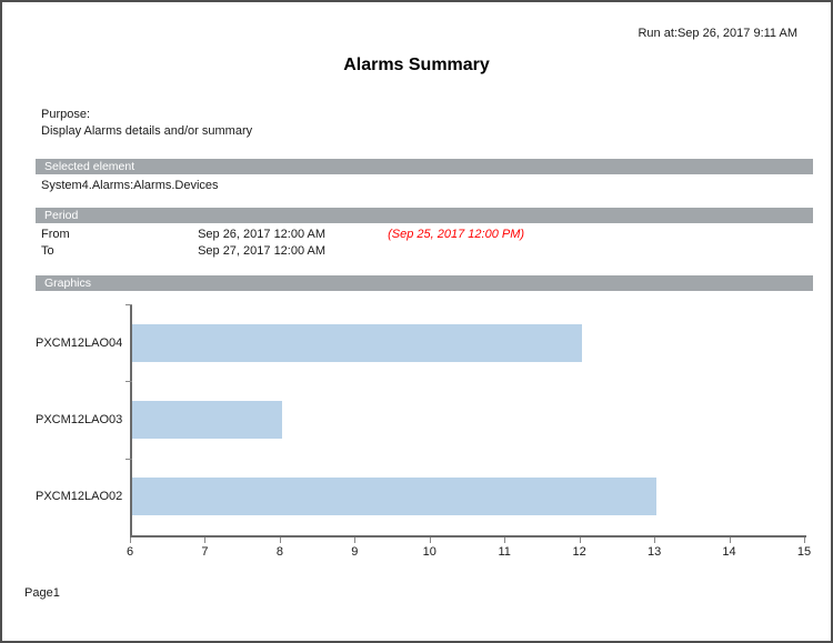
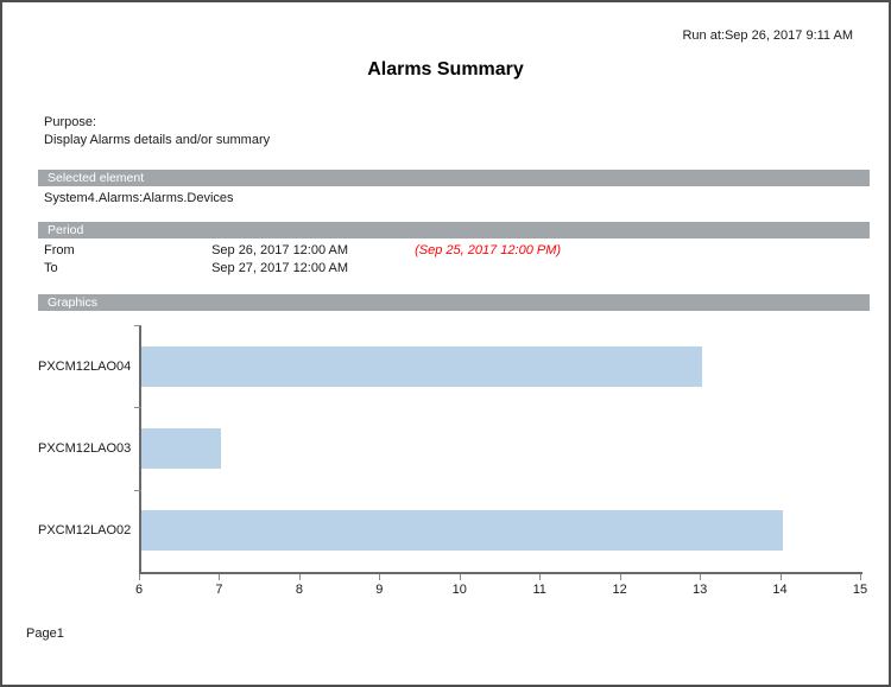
PXCM12LAO04: 12 -> 13
PXCM12LAO03: 8 -> 7
PXCM12LAO02: 13 -> 14
